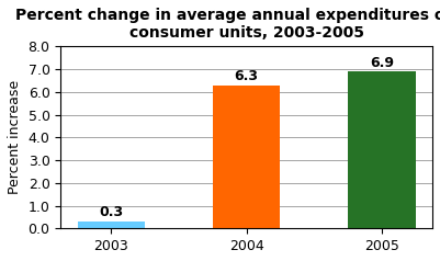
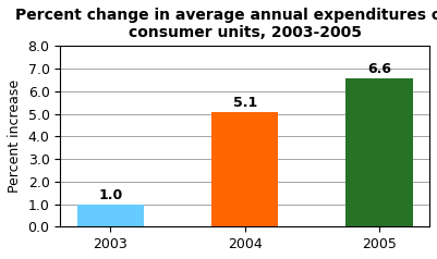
2003: 0.3 -> 1.0
2004: 6.3 -> 5.1
2005: 6.9 -> 6.6
